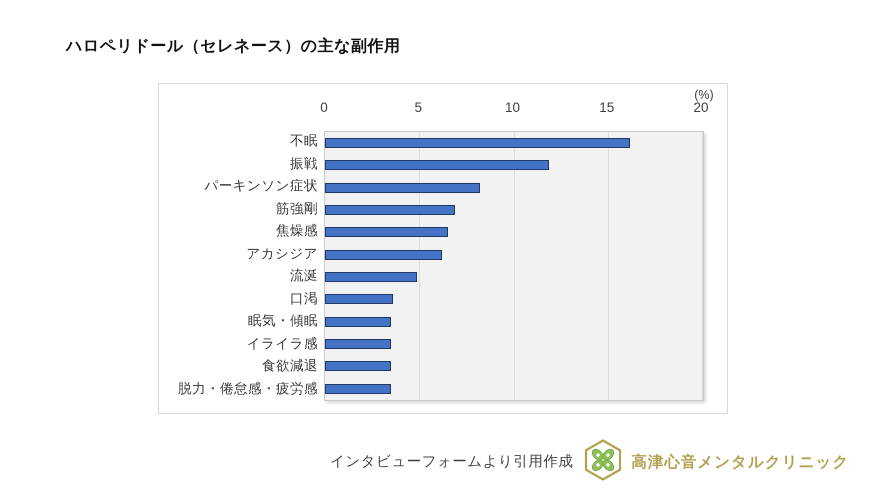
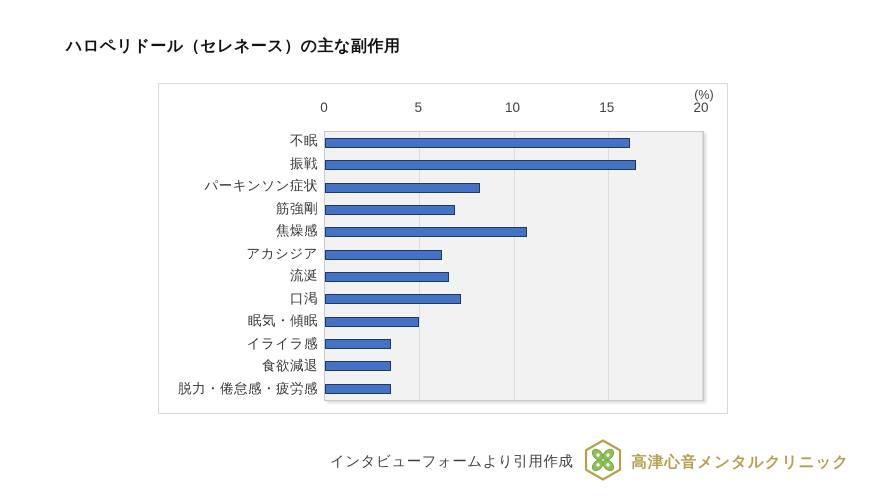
振戦: 11.9 -> 16.5
焦燥感: 6.5 -> 10.7
流涎: 4.9 -> 6.6
口渇: 3.6 -> 7.2
眠気・傾眠: 3.5 -> 5.0
